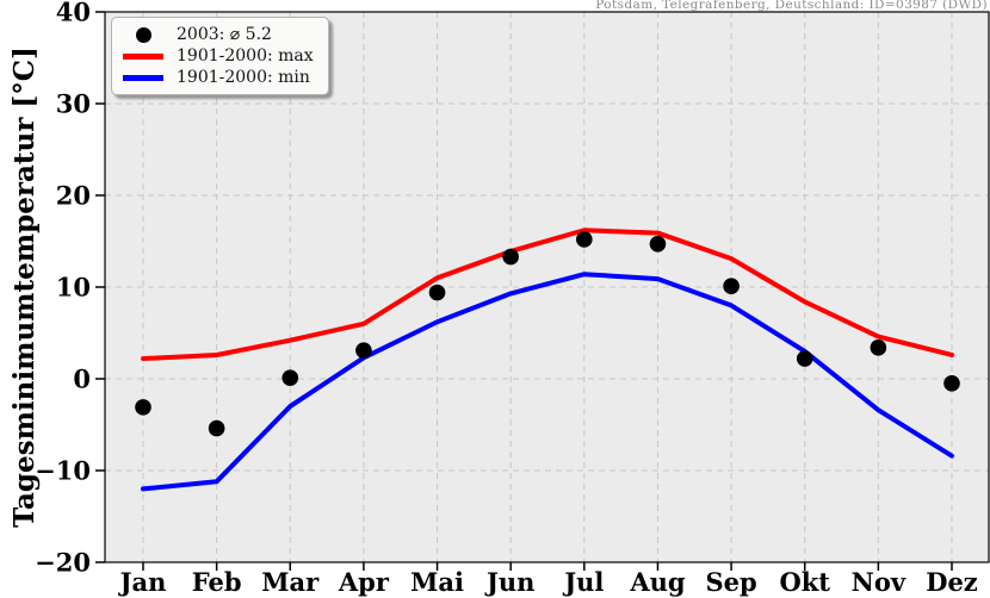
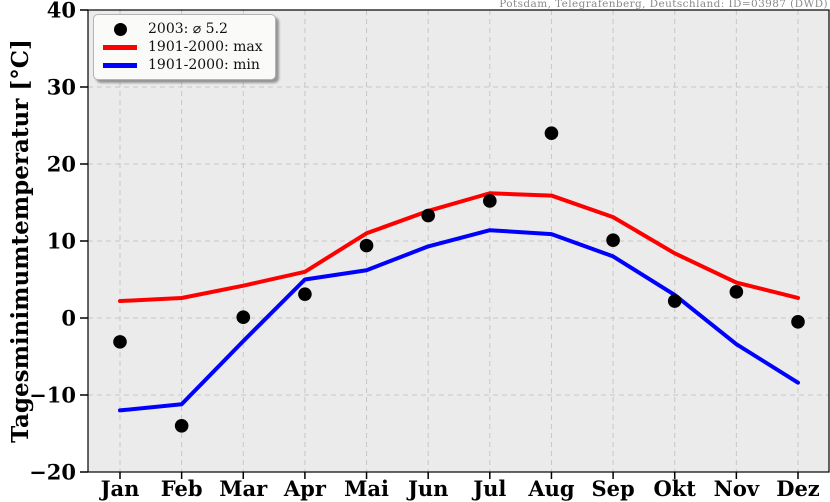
2003: ⌀ 5.2/Feb: -5 -> -14
1901-2000: min/Apr: 2 -> 5
2003: ⌀ 5.2/Aug: 15 -> 24
